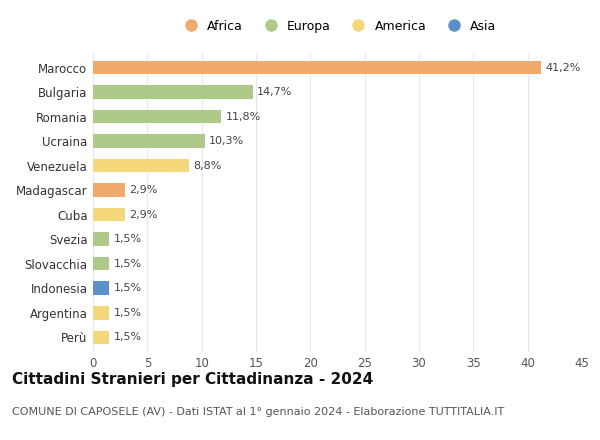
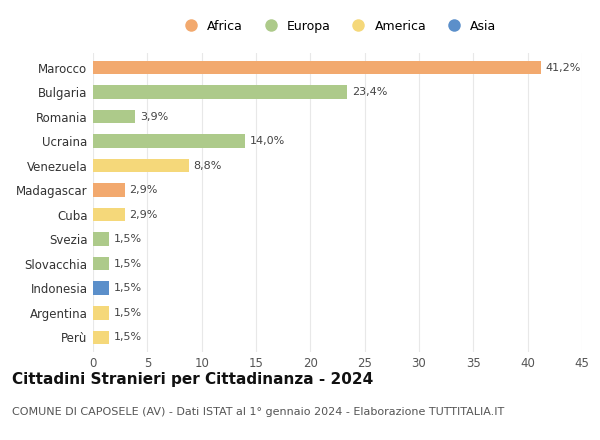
Bulgaria: 14,7% -> 23,4%
Romania: 11,8% -> 3,9%
Ucraina: 10,3% -> 14,0%
